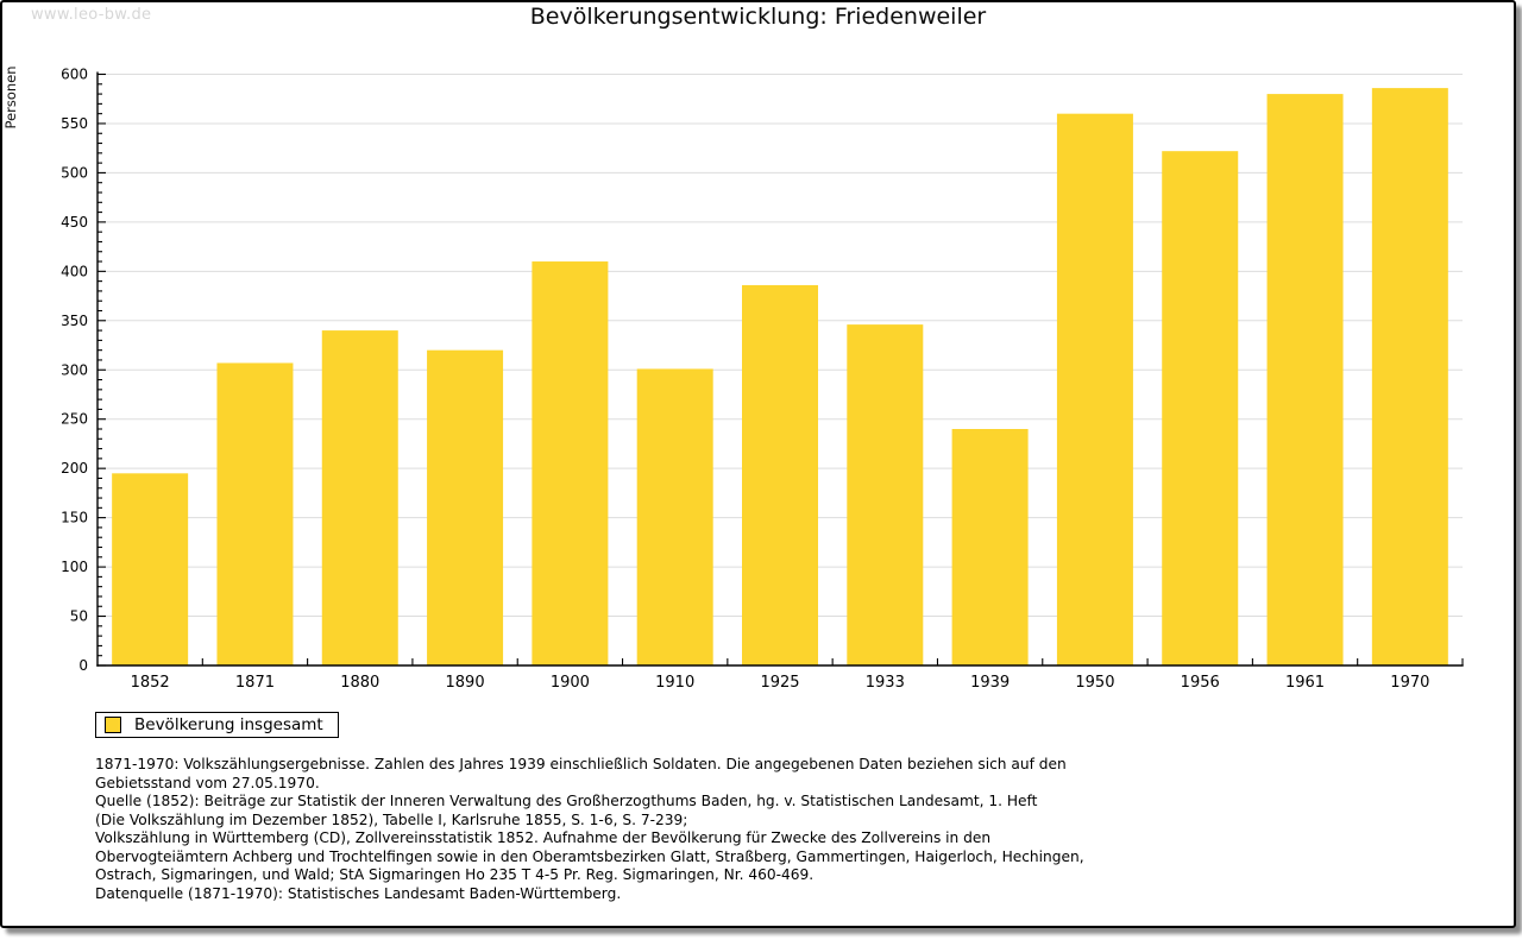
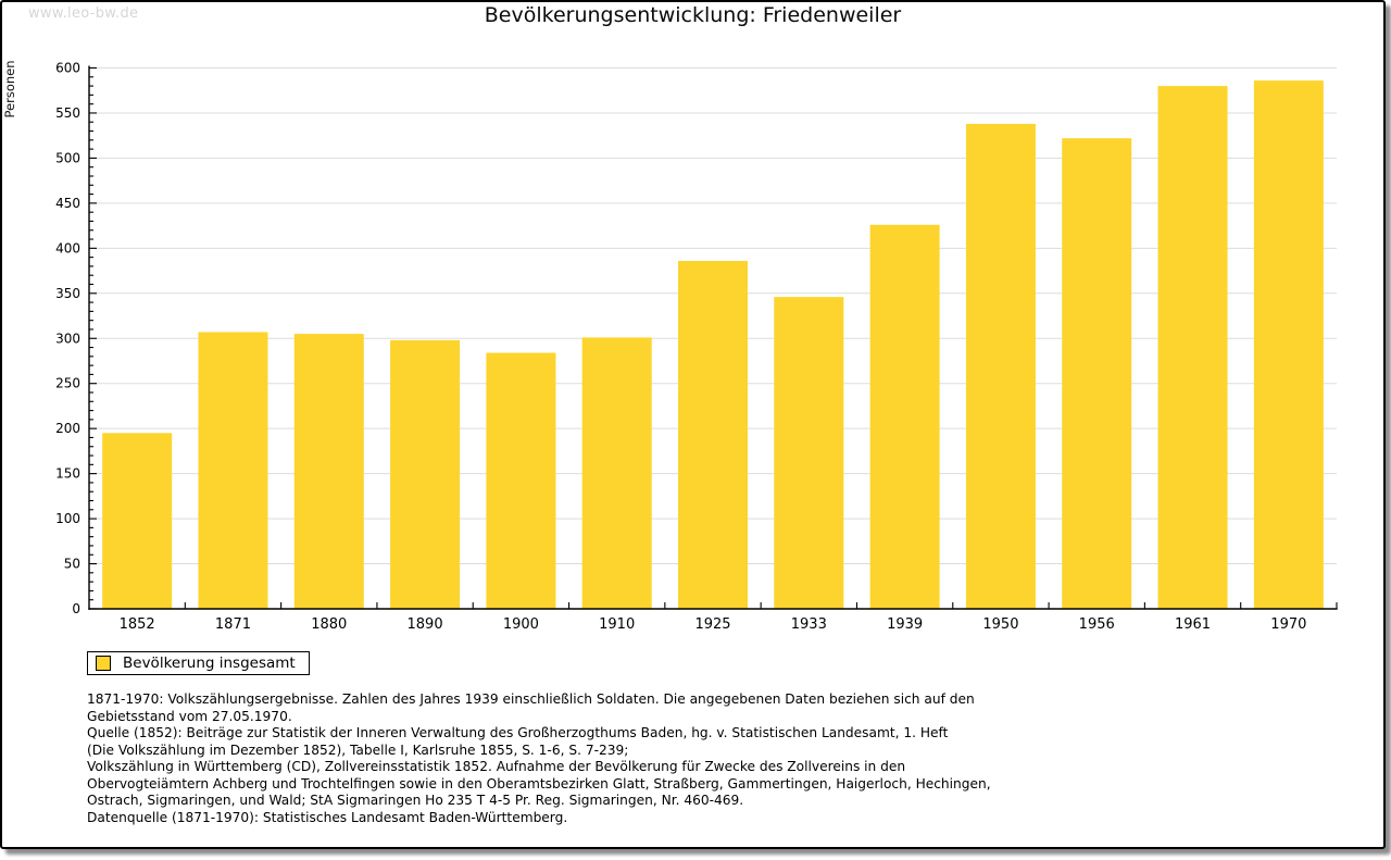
1880: 340 -> 300
1890: 320 -> 300
1900: 410 -> 280
1939: 240 -> 430
1950: 560 -> 540
